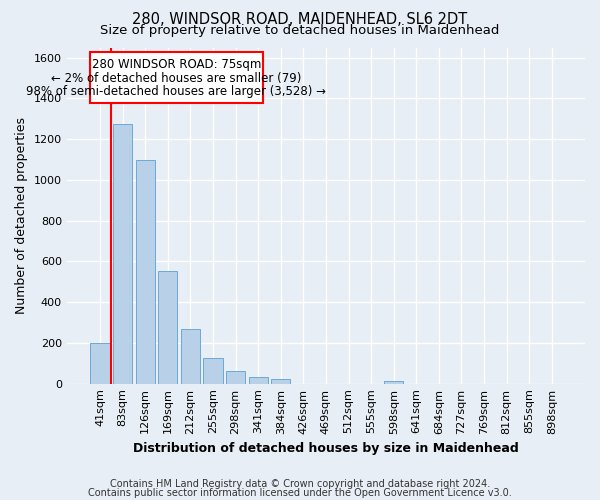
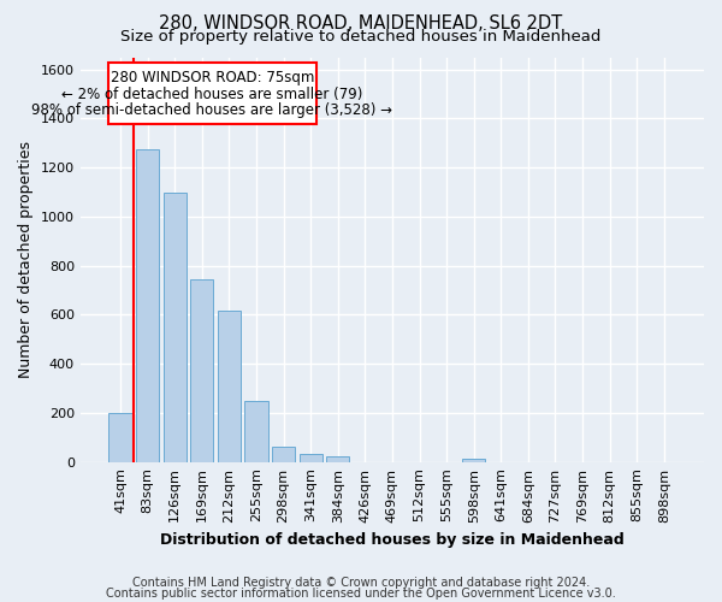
169sqm: 555 -> 745
212sqm: 270 -> 615
255sqm: 125 -> 250
